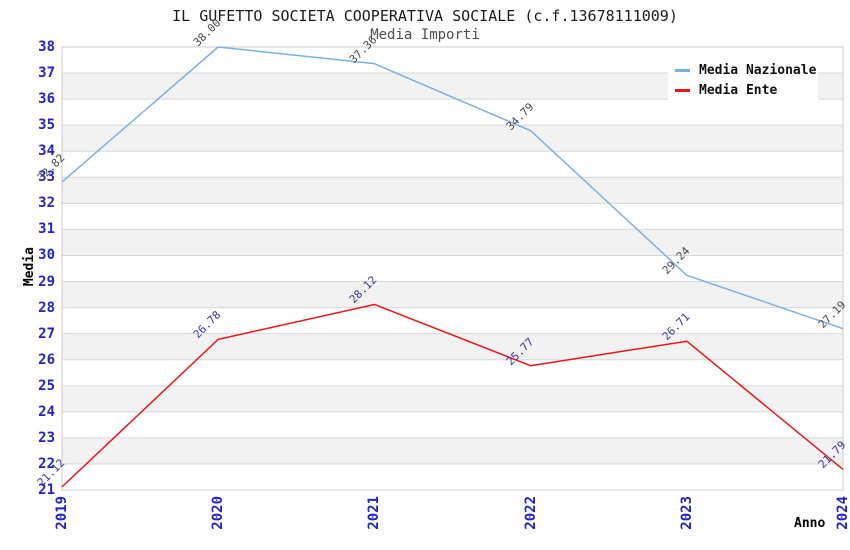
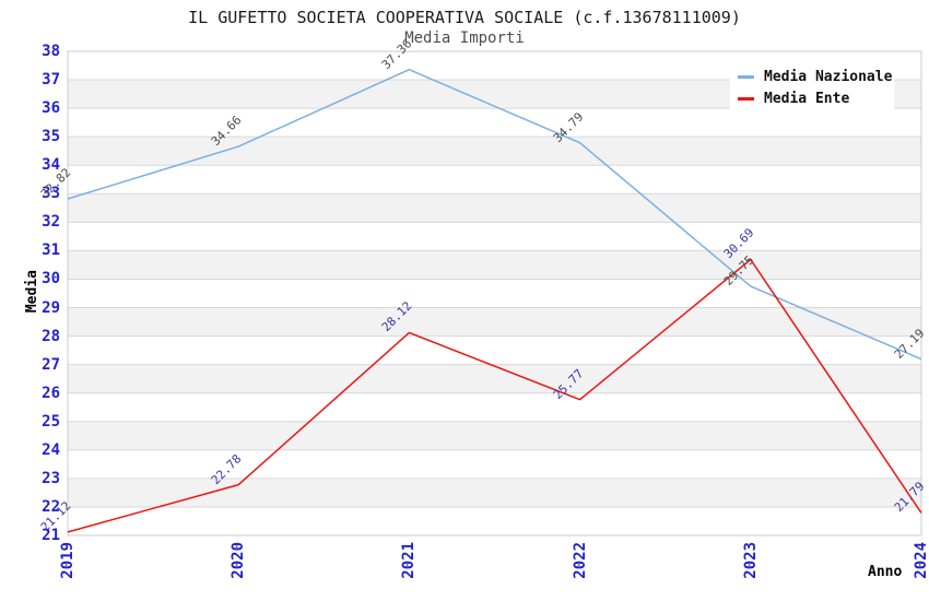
Media Nazionale/2020: 38.00 -> 34.66
Media Ente/2020: 26.78 -> 22.78
Media Nazionale/2023: 29.24 -> 29.75
Media Ente/2023: 26.71 -> 30.69
